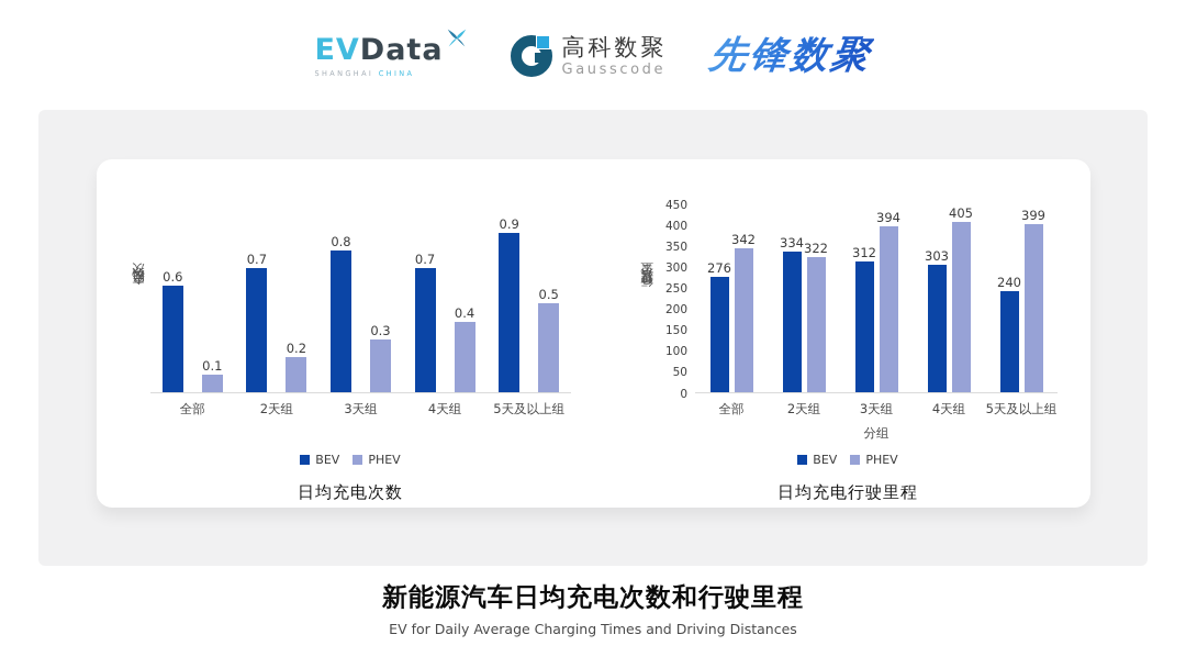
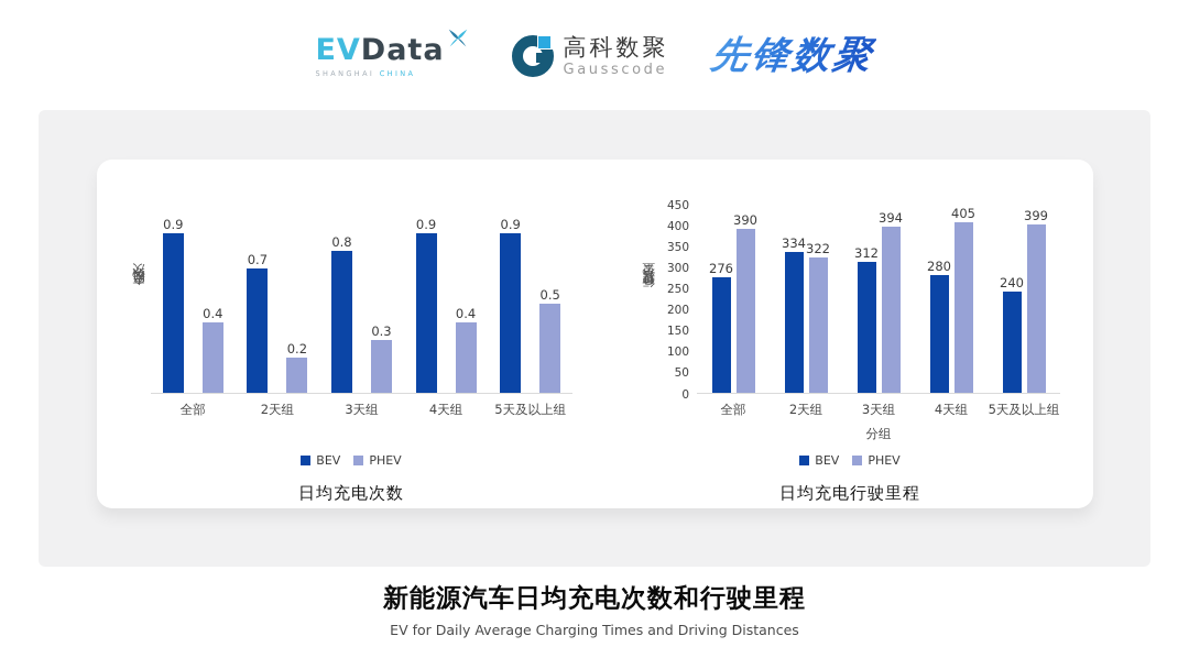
日均充电次数/BEV/全部: 0.6 -> 0.9
日均充电次数/PHEV/全部: 0.1 -> 0.4
日均充电次数/BEV/4天组: 0.7 -> 0.9
日均充电行驶里程/PHEV/全部: 342 -> 390
日均充电行驶里程/BEV/4天组: 303 -> 280
